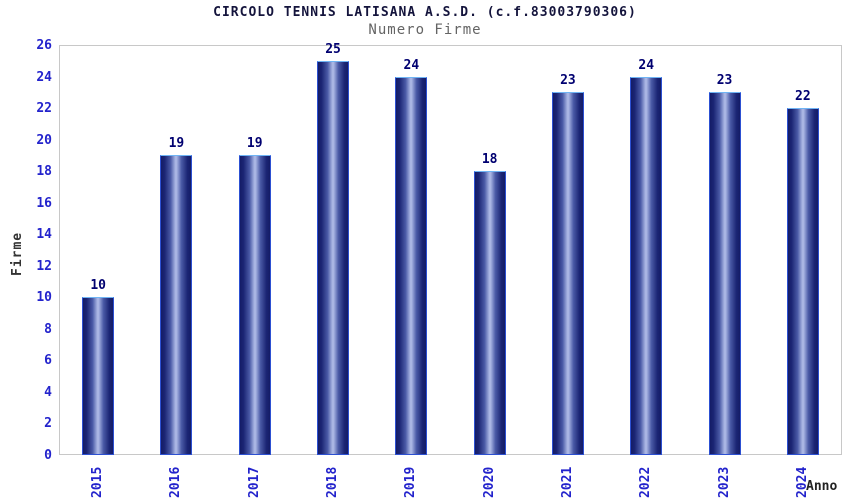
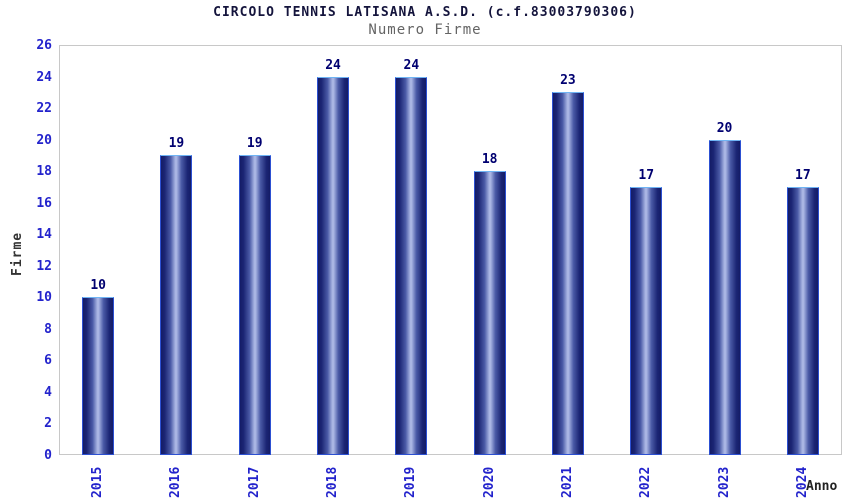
2018: 25 -> 24
2022: 24 -> 17
2023: 23 -> 20
2024: 22 -> 17
